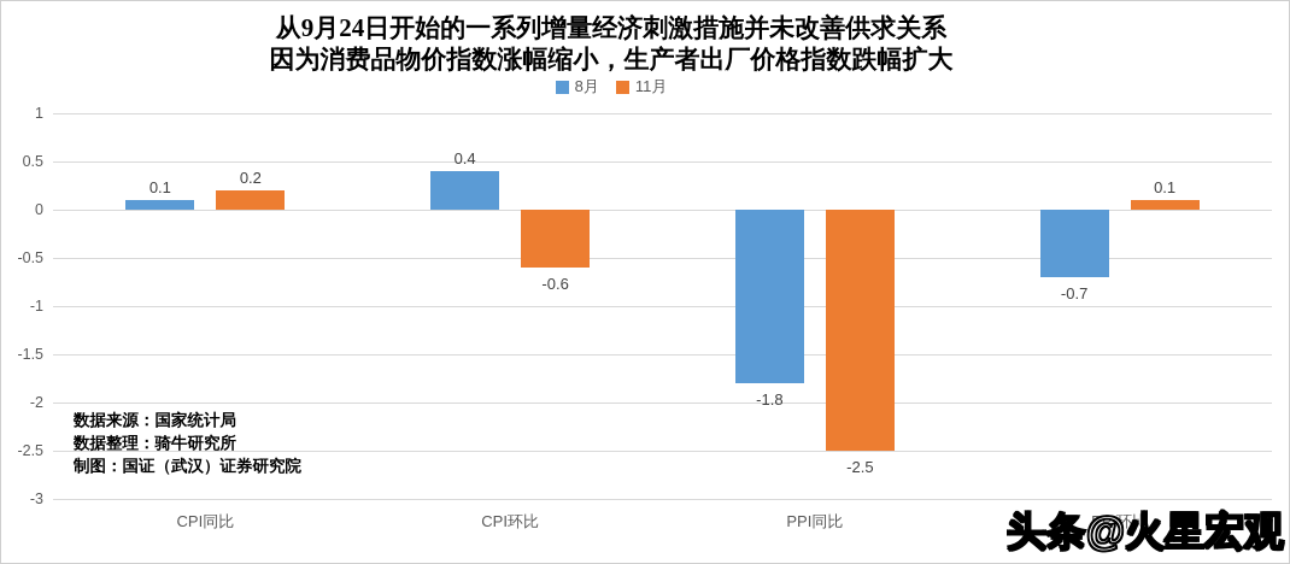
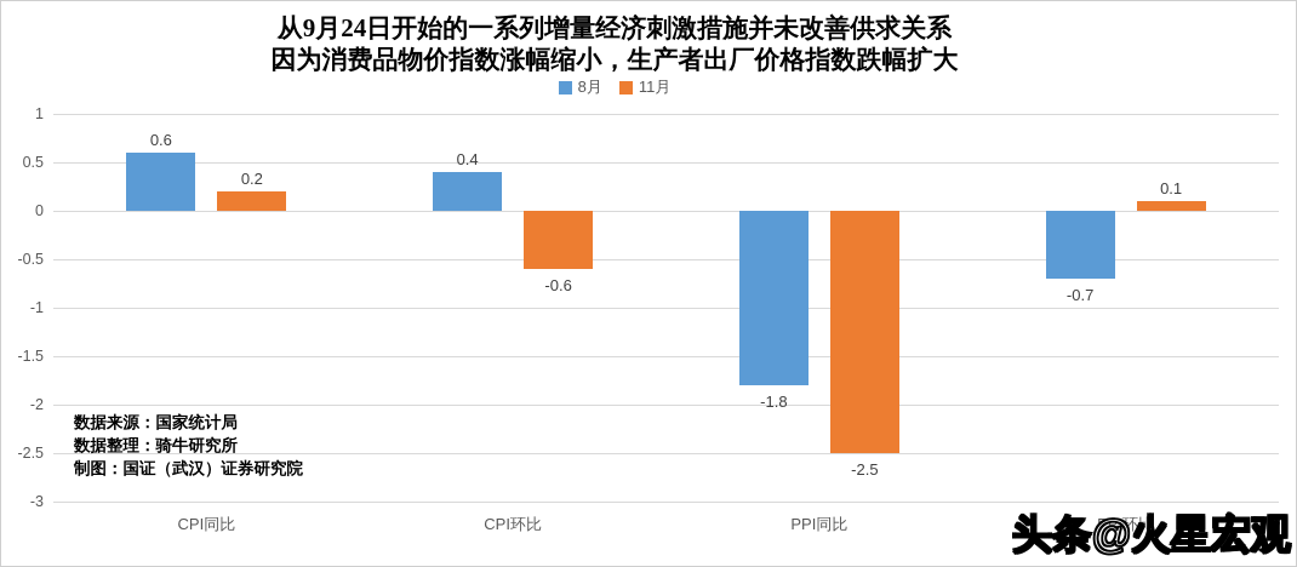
8月/CPI同比: 0.1 -> 0.6
